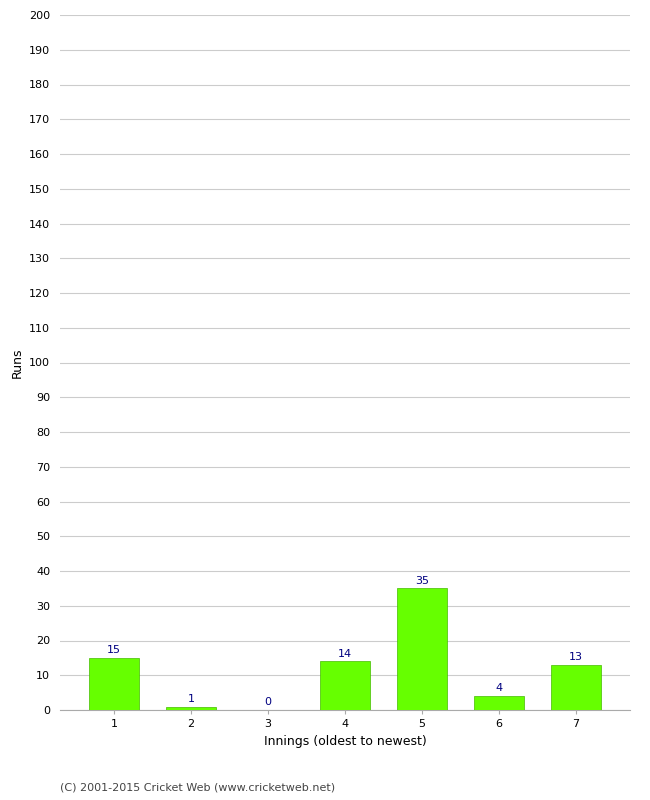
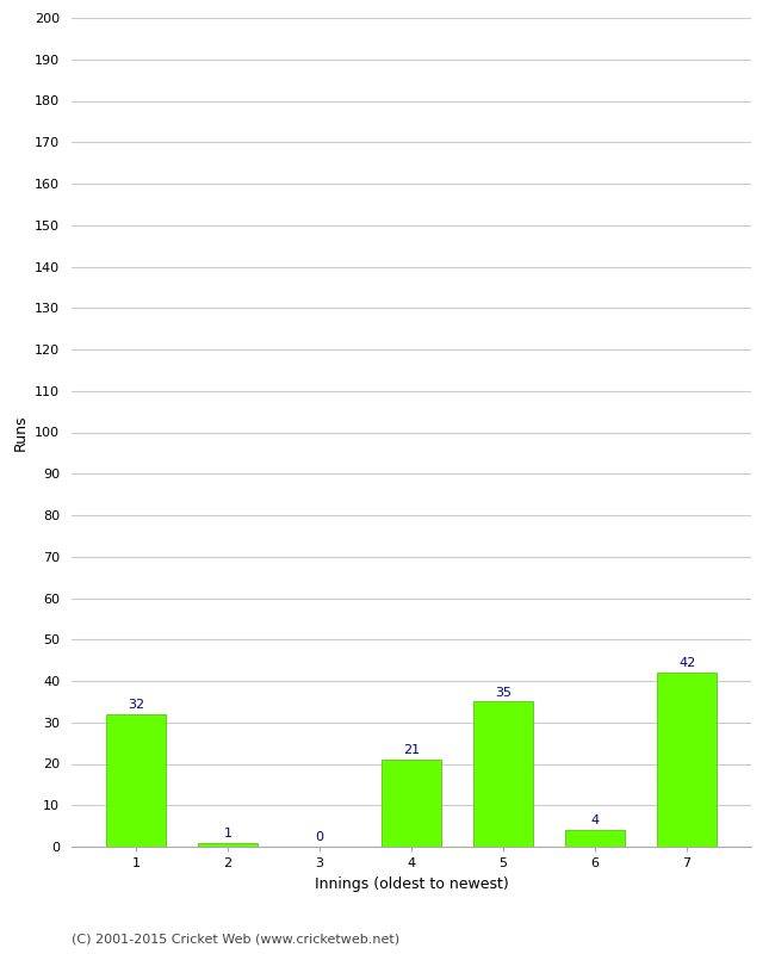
1: 15 -> 32
4: 14 -> 21
7: 13 -> 42
